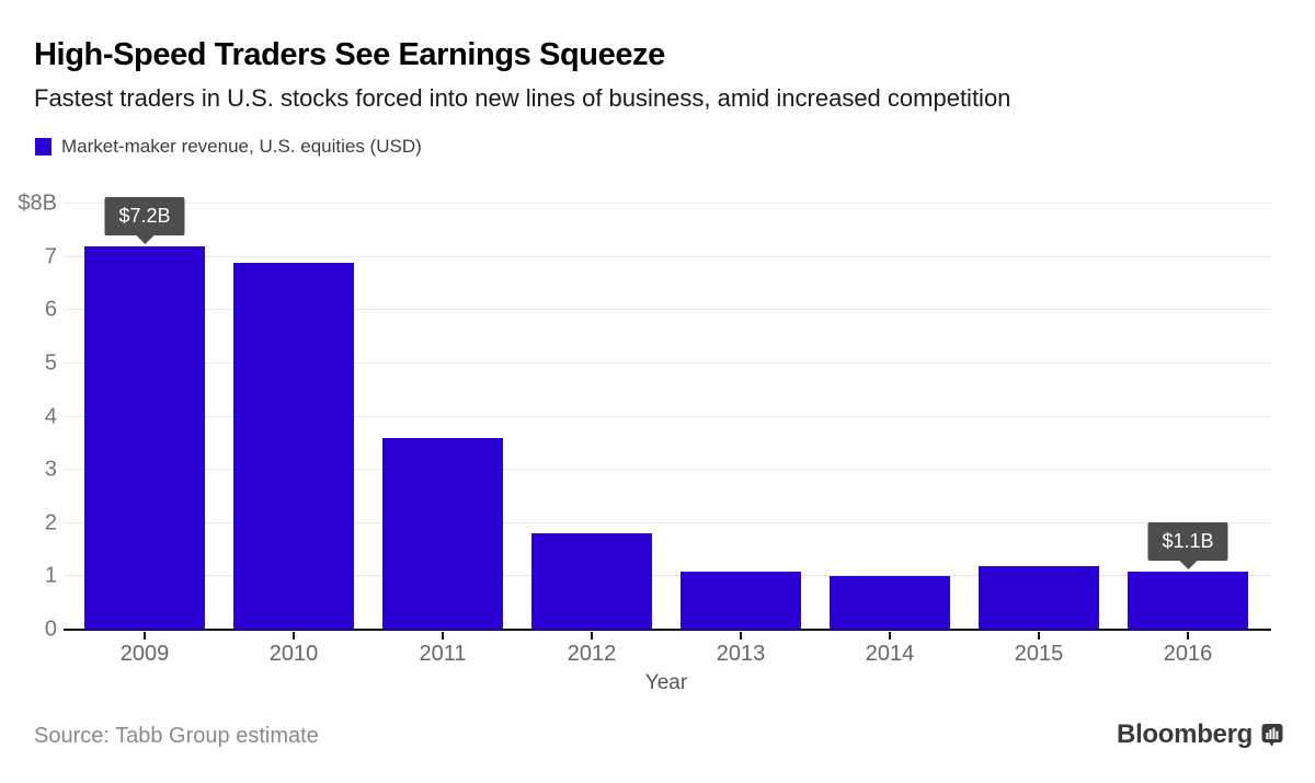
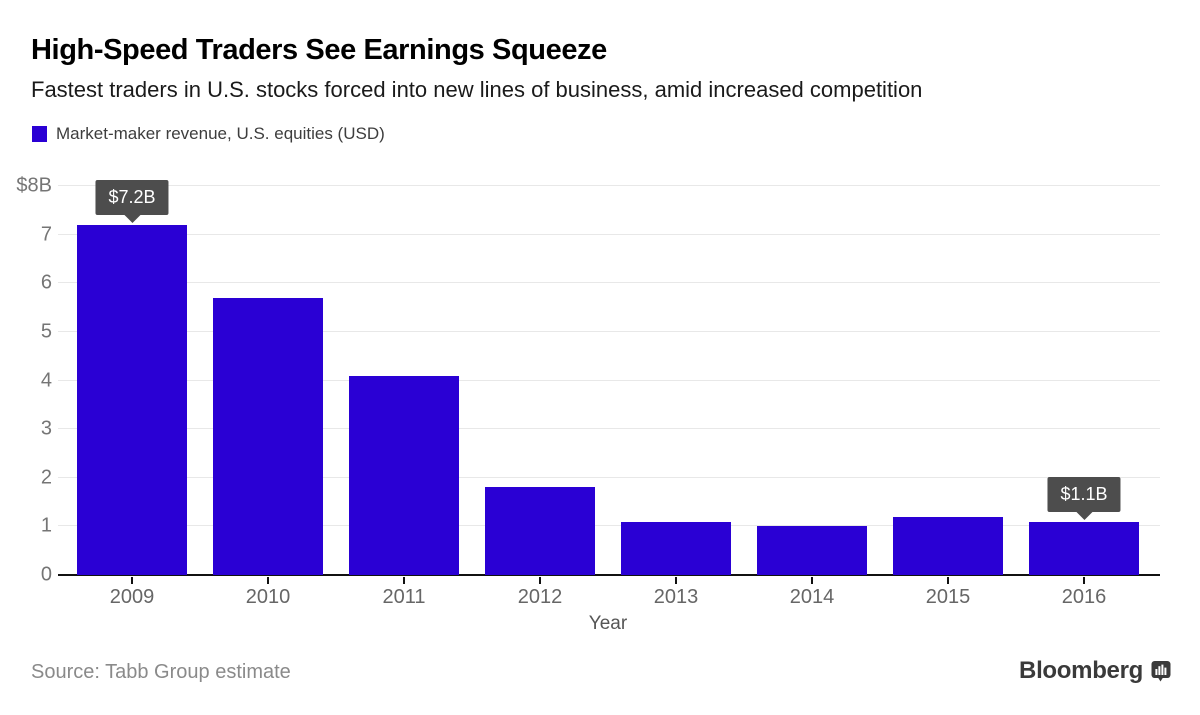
2010: $6.9B -> $5.7B
2011: $3.6B -> $4.1B
